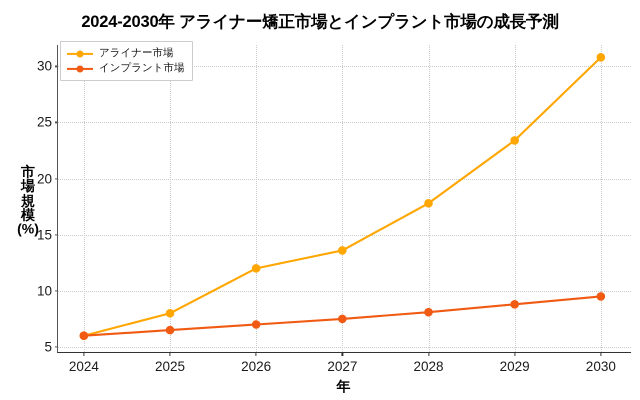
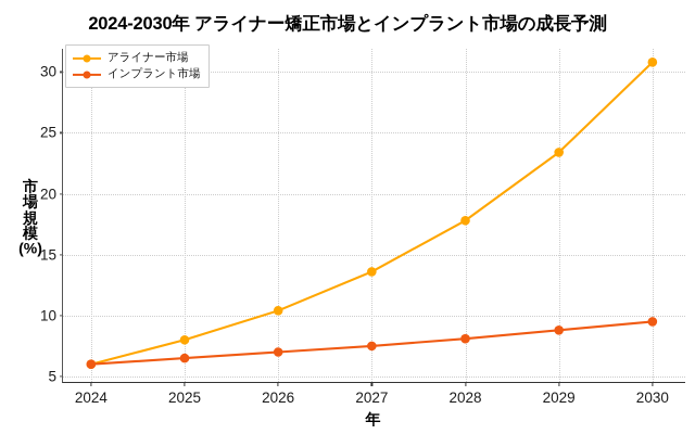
アライナー市場/2026: 12.0 -> 10.4
